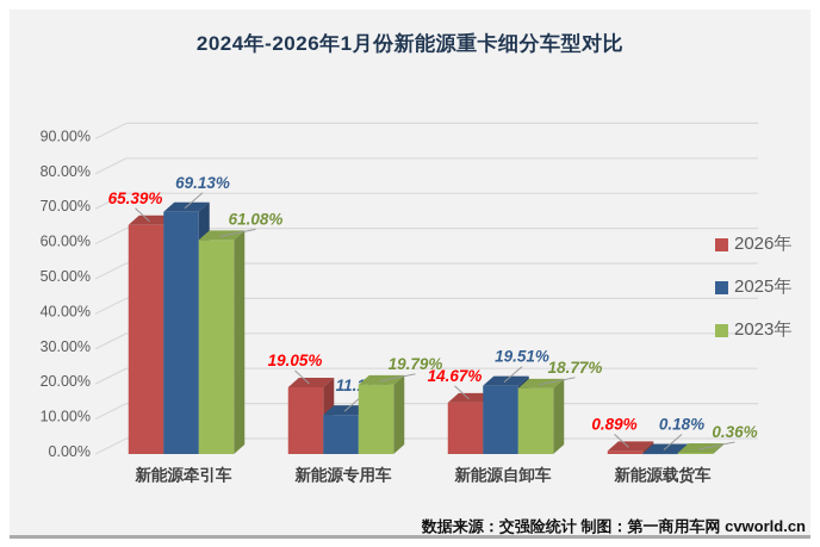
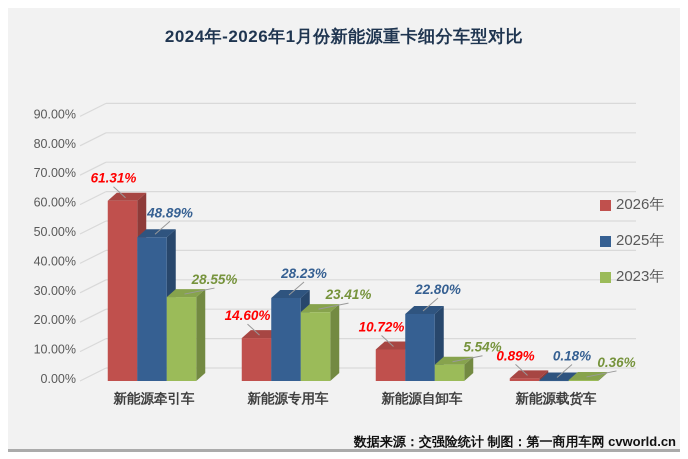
2026年/新能源牵引车: 65.39% -> 61.31%
2025年/新能源牵引车: 69.13% -> 48.89%
2023年/新能源牵引车: 61.08% -> 28.55%
2026年/新能源专用车: 19.05% -> 14.60%
2025年/新能源专用车: 11.18% -> 28.23%
2023年/新能源专用车: 19.79% -> 23.41%
2026年/新能源自卸车: 14.67% -> 10.72%
2025年/新能源自卸车: 19.51% -> 22.80%
2023年/新能源自卸车: 18.77% -> 5.54%
